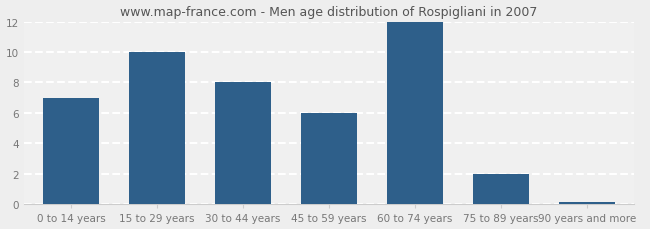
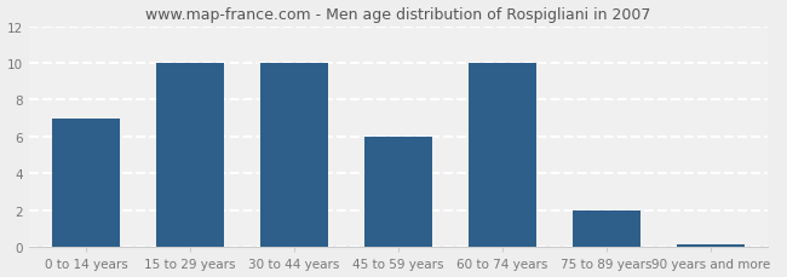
30 to 44 years: 8.0 -> 10.0
60 to 74 years: 12.0 -> 10.0
